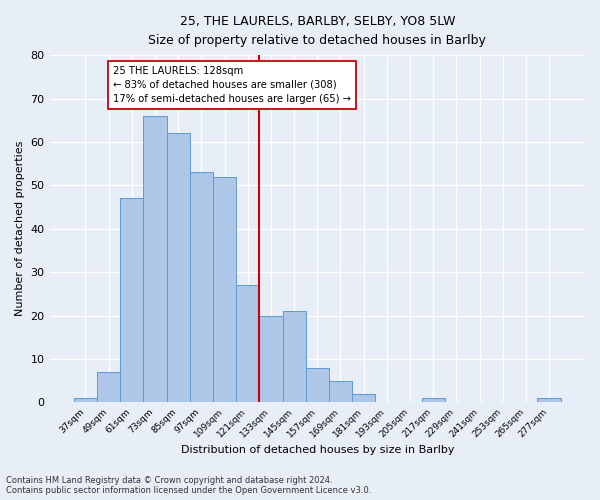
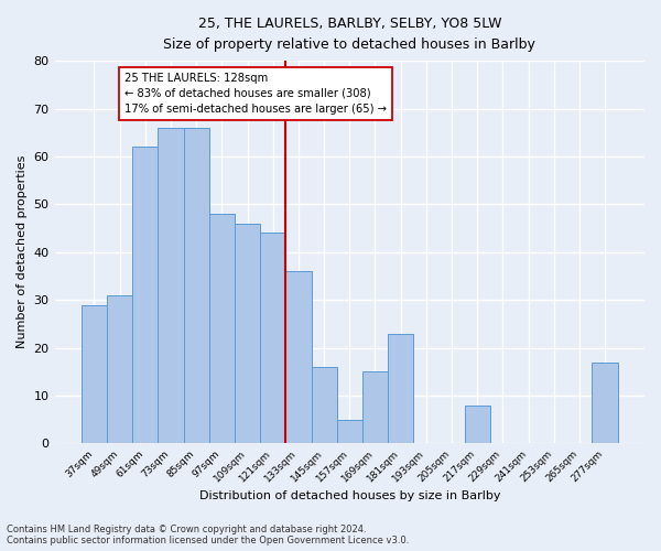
37sqm: 1 -> 29
49sqm: 7 -> 31
61sqm: 47 -> 62
85sqm: 62 -> 66
97sqm: 53 -> 48
109sqm: 52 -> 46
121sqm: 27 -> 44
133sqm: 20 -> 36
145sqm: 21 -> 16
157sqm: 8 -> 5
169sqm: 5 -> 15
181sqm: 2 -> 23
217sqm: 1 -> 8
277sqm: 1 -> 17
